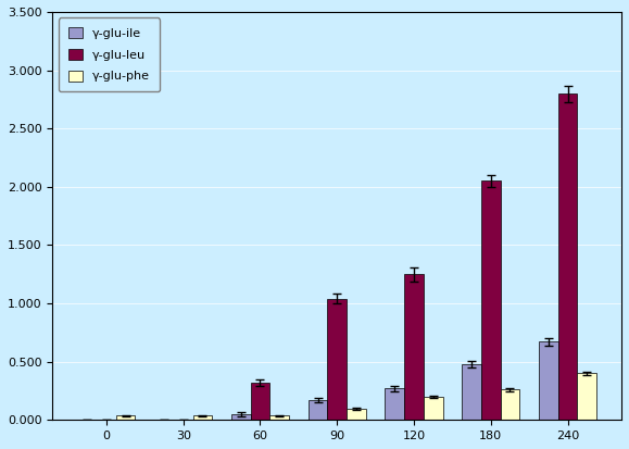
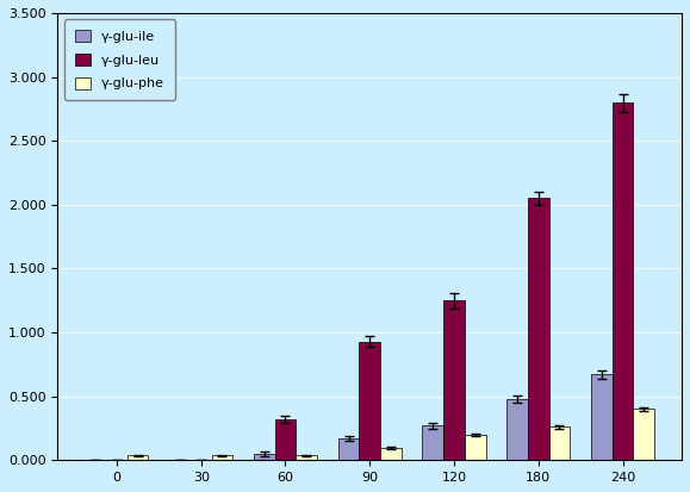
γ-glu-leu/90: 1.04 -> 0.93
